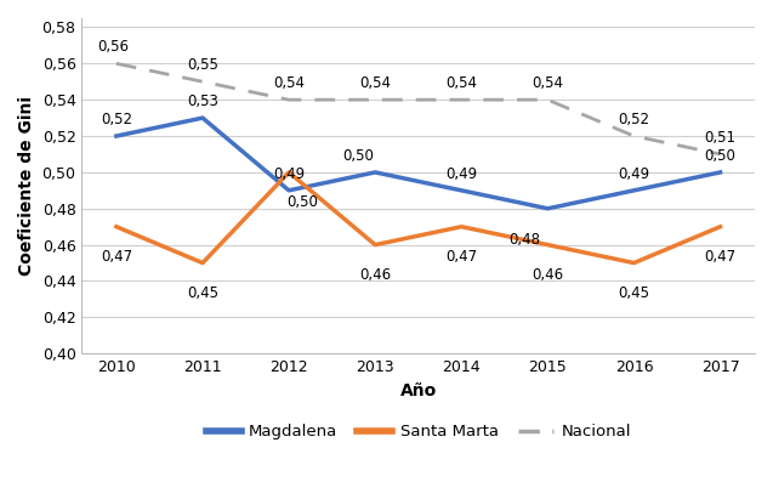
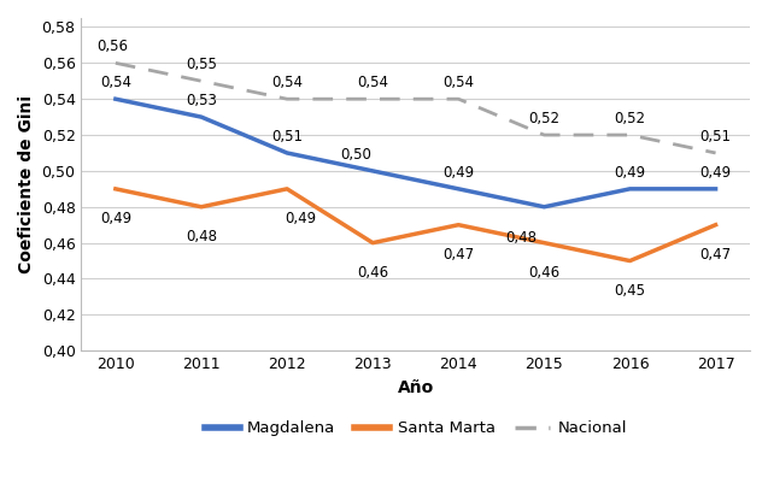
Magdalena/2010: 0,52 -> 0,54
Santa Marta/2010: 0,47 -> 0,49
Santa Marta/2011: 0,45 -> 0,48
Magdalena/2012: 0,49 -> 0,51
Santa Marta/2012: 0,50 -> 0,49
Nacional/2015: 0,54 -> 0,52
Magdalena/2017: 0,50 -> 0,49
